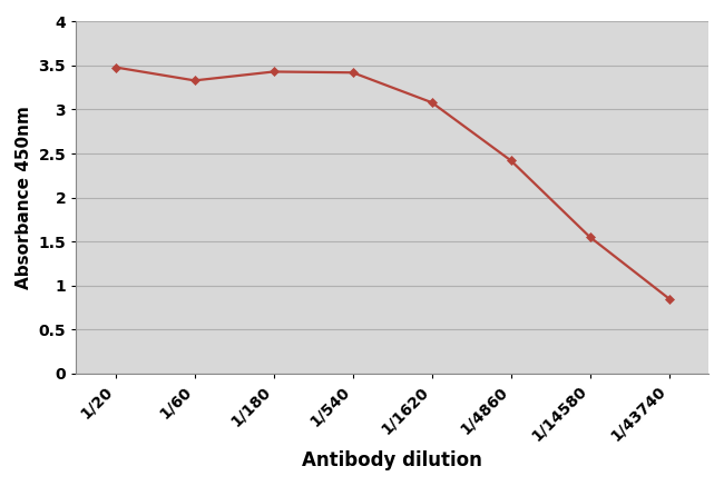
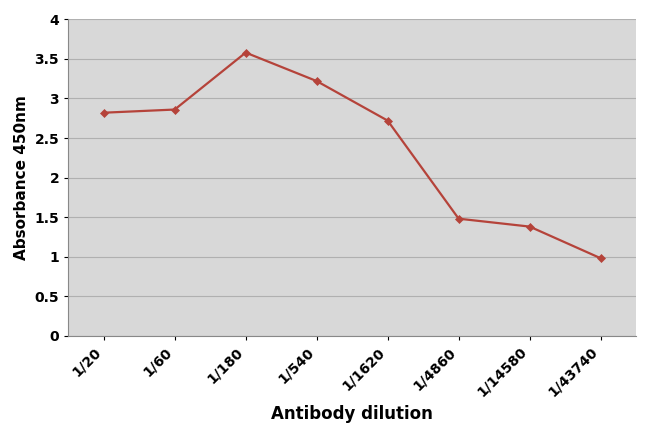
1/20: 3.48 -> 2.82
1/60: 3.33 -> 2.86
1/180: 3.43 -> 3.58
1/540: 3.42 -> 3.22
1/1620: 3.08 -> 2.72
1/4860: 2.42 -> 1.48
1/14580: 1.55 -> 1.38
1/43740: 0.85 -> 0.98
